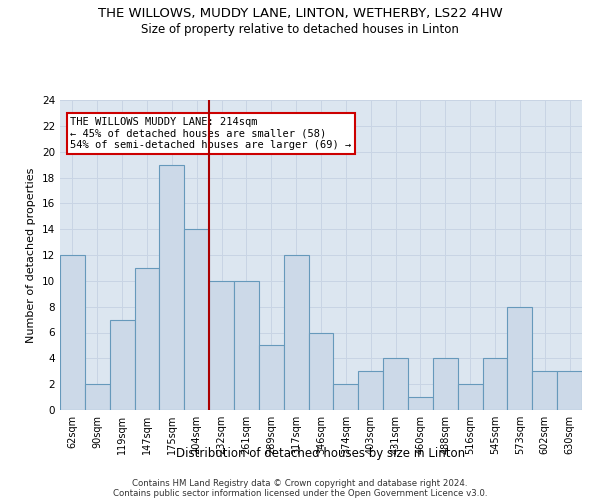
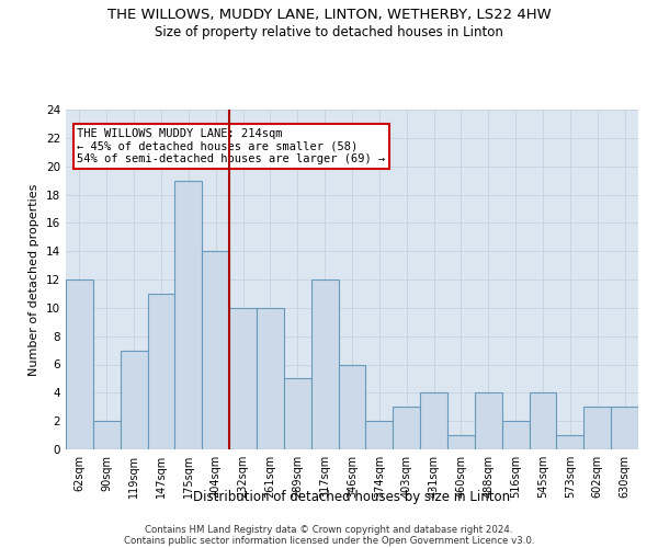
573sqm: 8 -> 1
